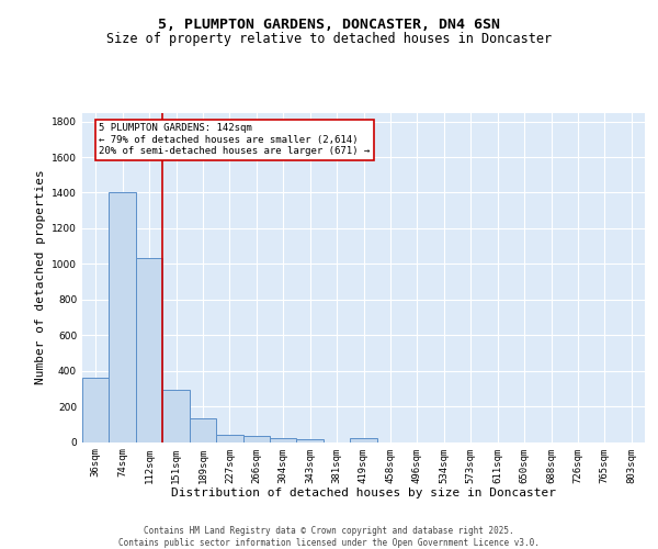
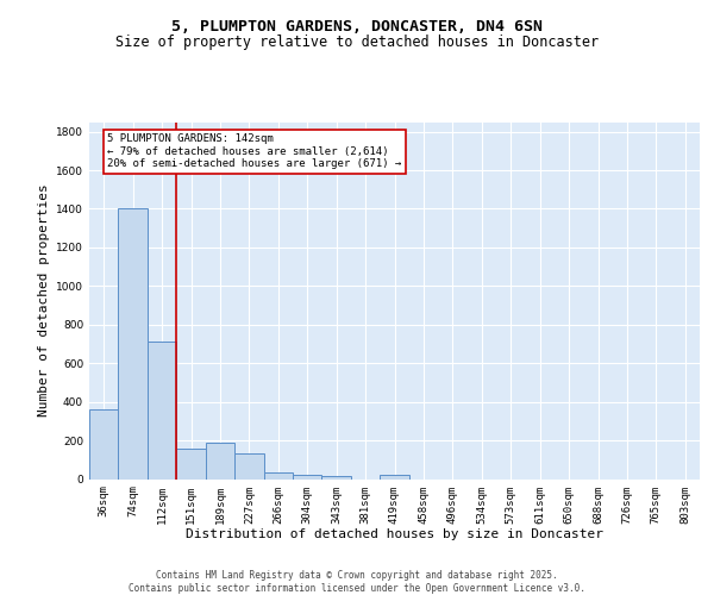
112sqm: 1040 -> 710
151sqm: 290 -> 160
189sqm: 130 -> 190
227sqm: 40 -> 130
